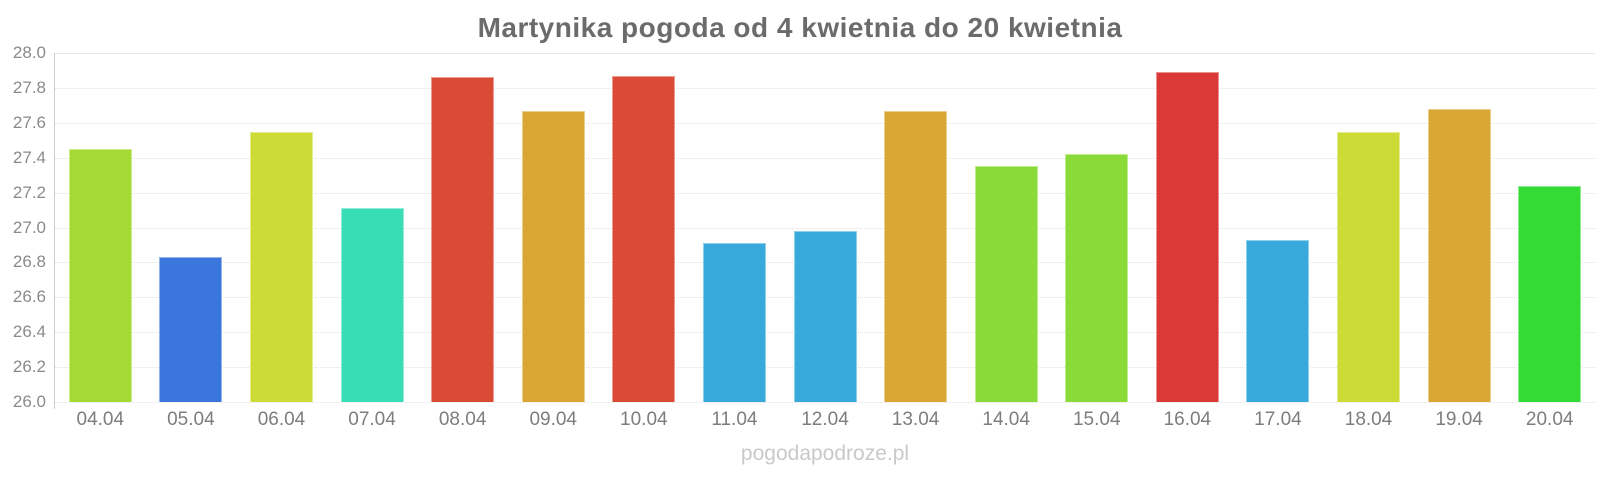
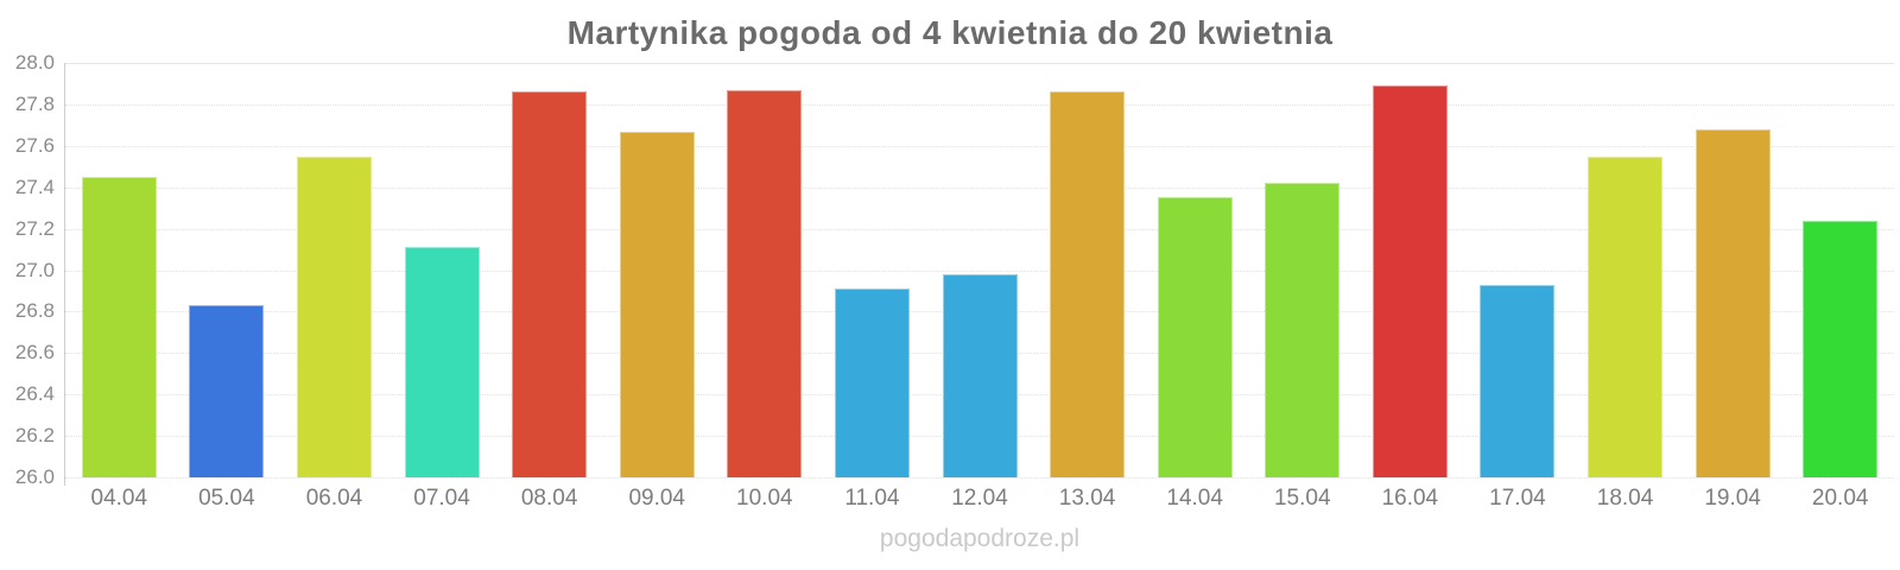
13.04: 27.67 -> 27.86
